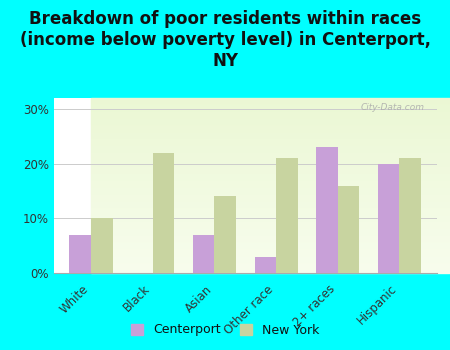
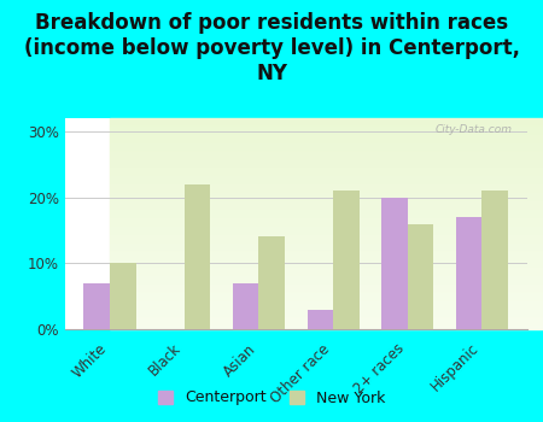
Centerport/2+ races: 23% -> 20%
Centerport/Hispanic: 20% -> 17%
